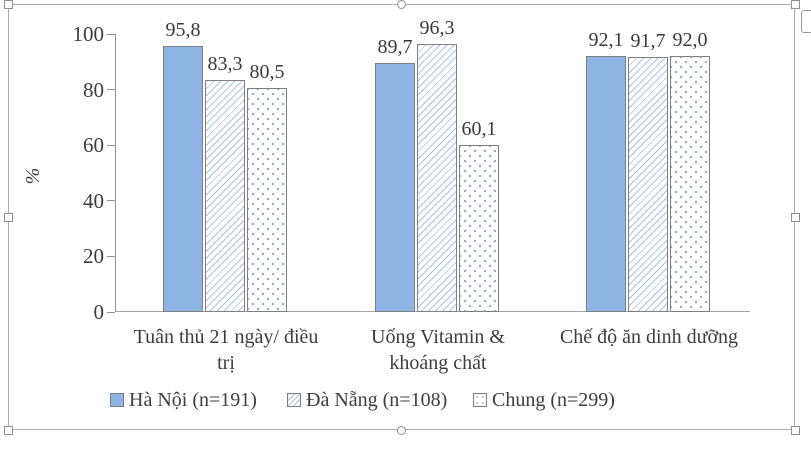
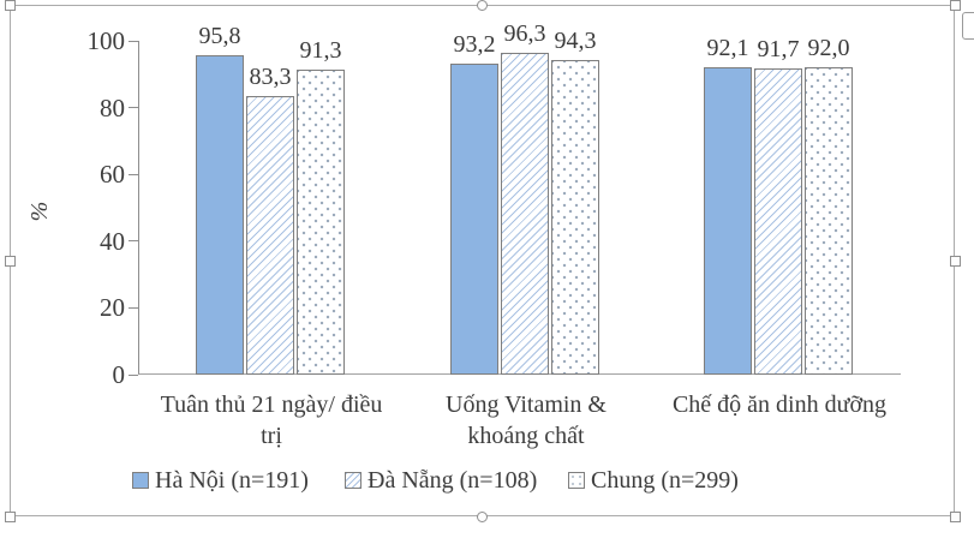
Chung (n=299)/Tuân thủ 21 ngày/ điều trị: 80,5 -> 91,3
Hà Nội (n=191)/Uống Vitamin & khoáng chất: 89,7 -> 93,2
Chung (n=299)/Uống Vitamin & khoáng chất: 60,1 -> 94,3
